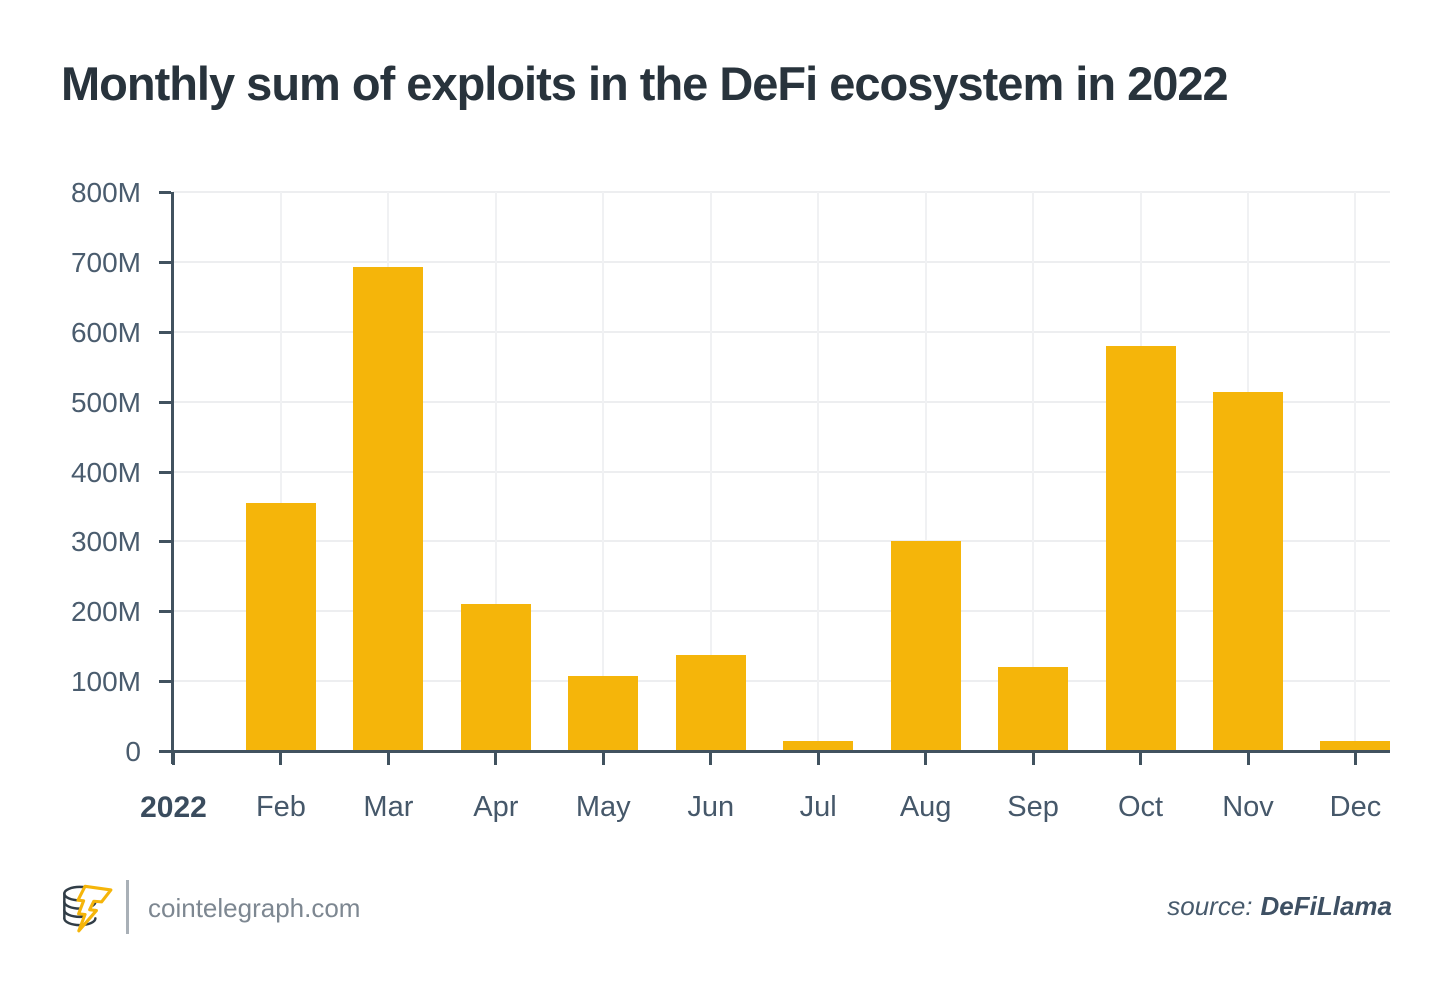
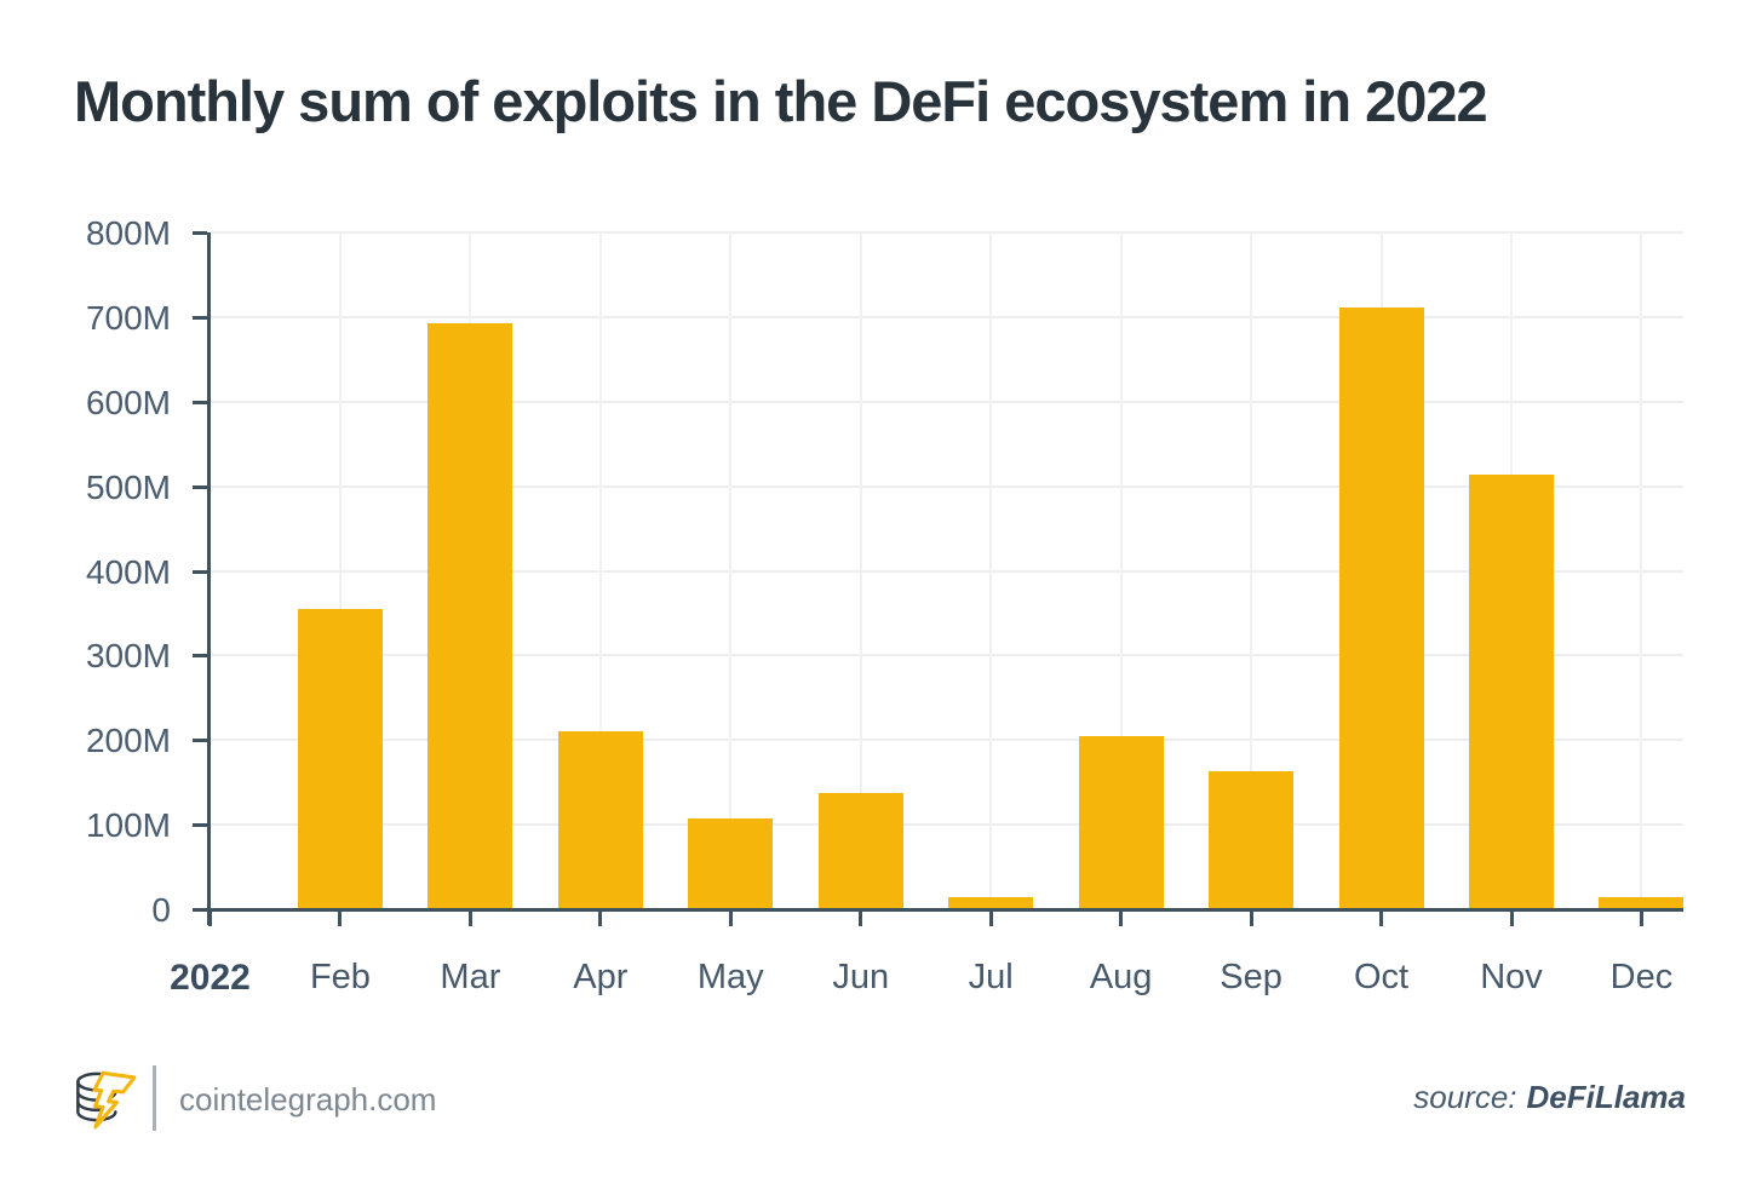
Aug: 300M -> 200M
Sep: 120M -> 160M
Oct: 580M -> 710M
